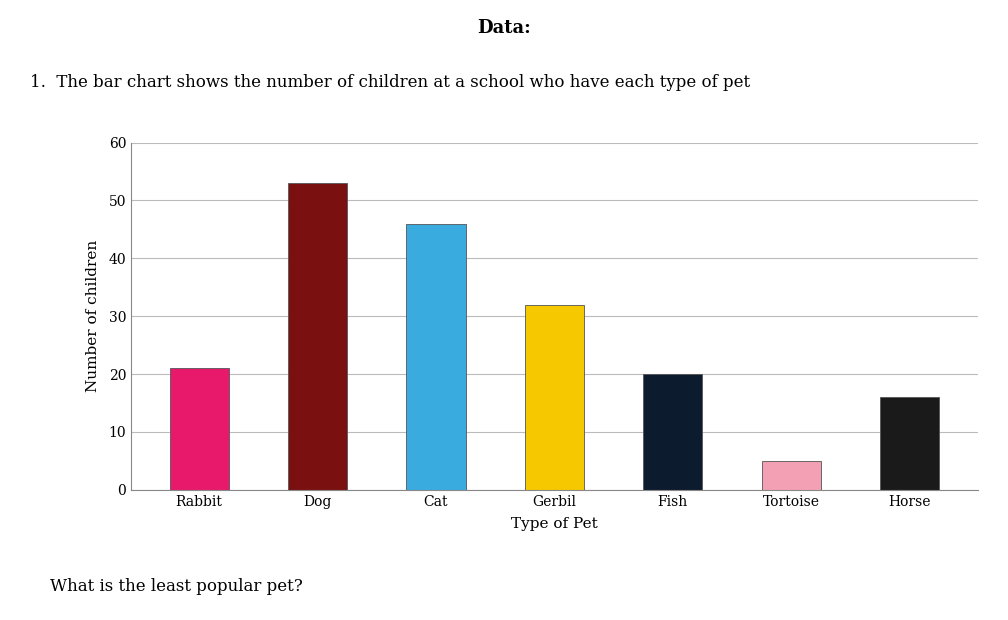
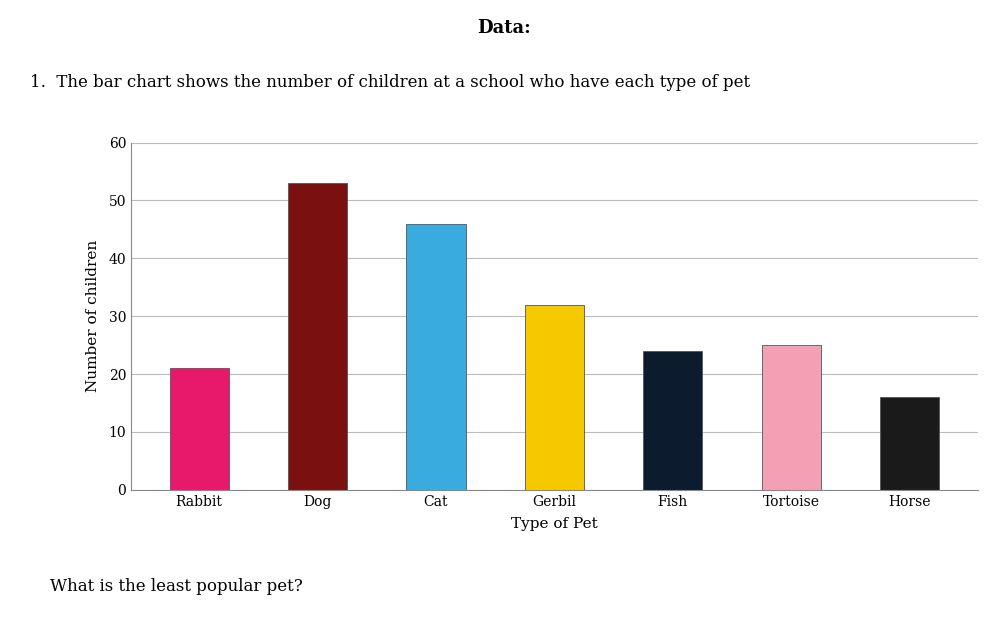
Fish: 20 -> 24
Tortoise: 5 -> 25
